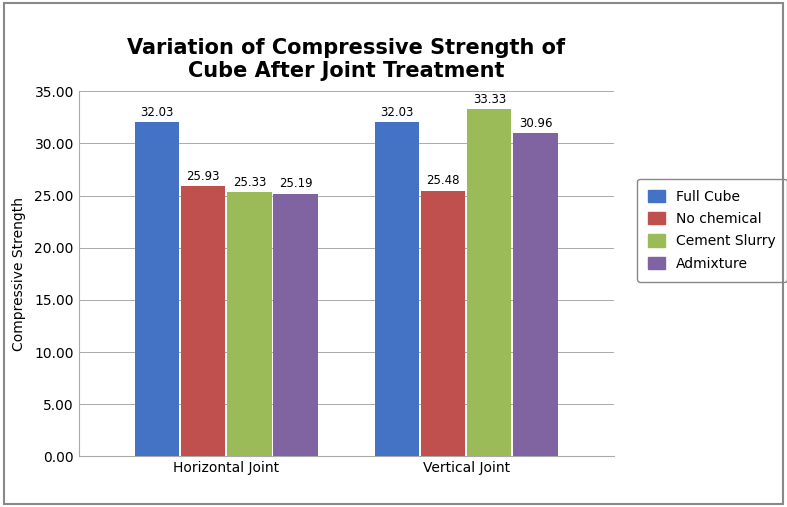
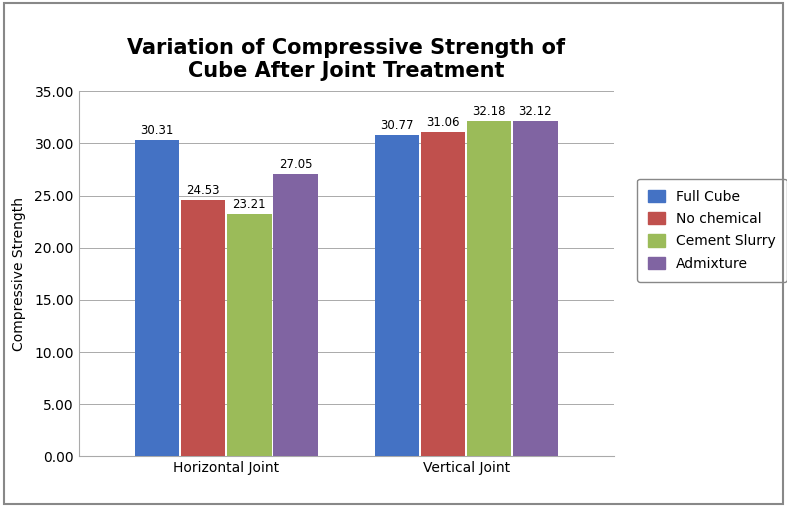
Full Cube/Horizontal Joint: 32.03 -> 30.31
No chemical/Horizontal Joint: 25.93 -> 24.53
Cement Slurry/Horizontal Joint: 25.33 -> 23.21
Admixture/Horizontal Joint: 25.19 -> 27.05
Full Cube/Vertical Joint: 32.03 -> 30.77
No chemical/Vertical Joint: 25.48 -> 31.06
Cement Slurry/Vertical Joint: 33.33 -> 32.18
Admixture/Vertical Joint: 30.96 -> 32.12
